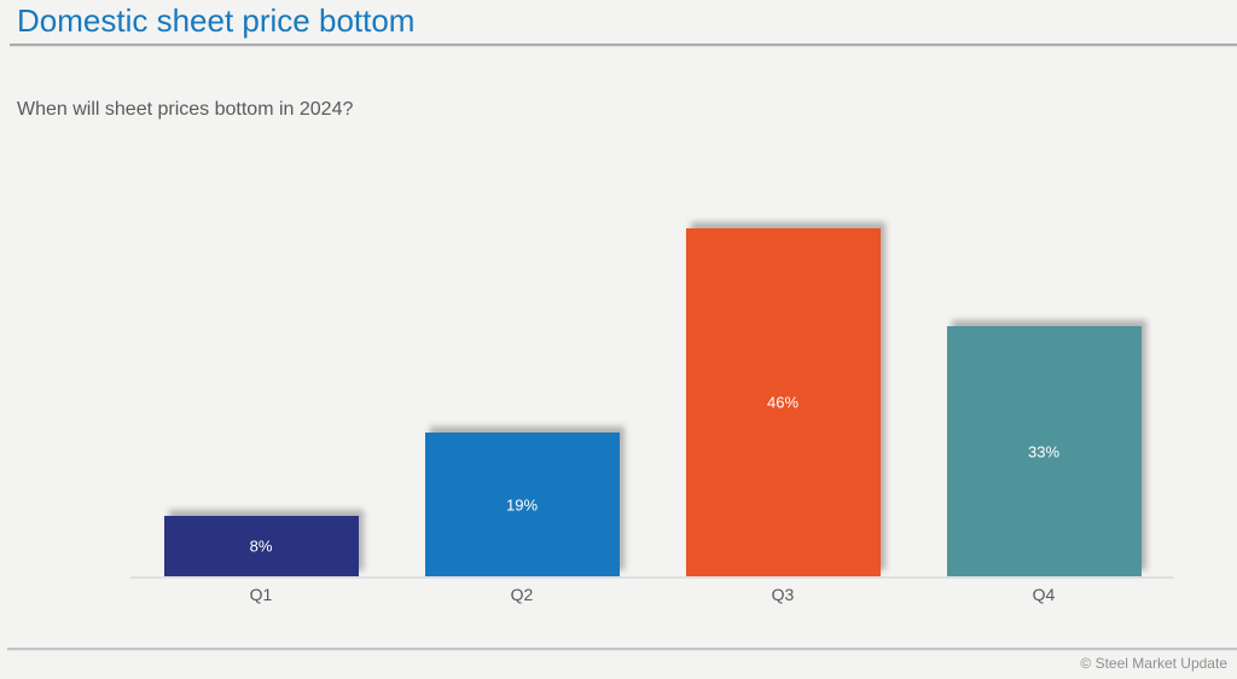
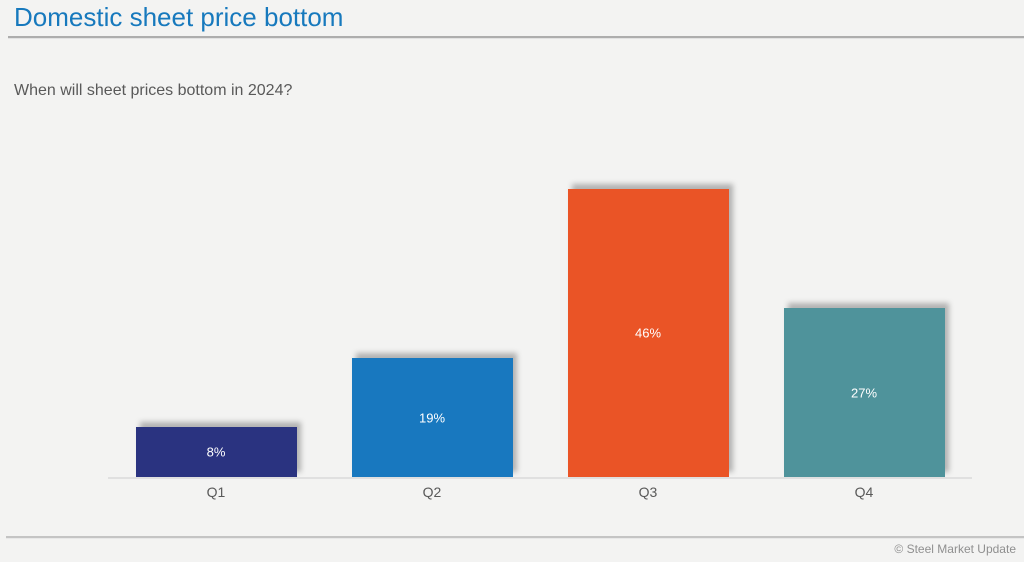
Q4: 33% -> 27%
